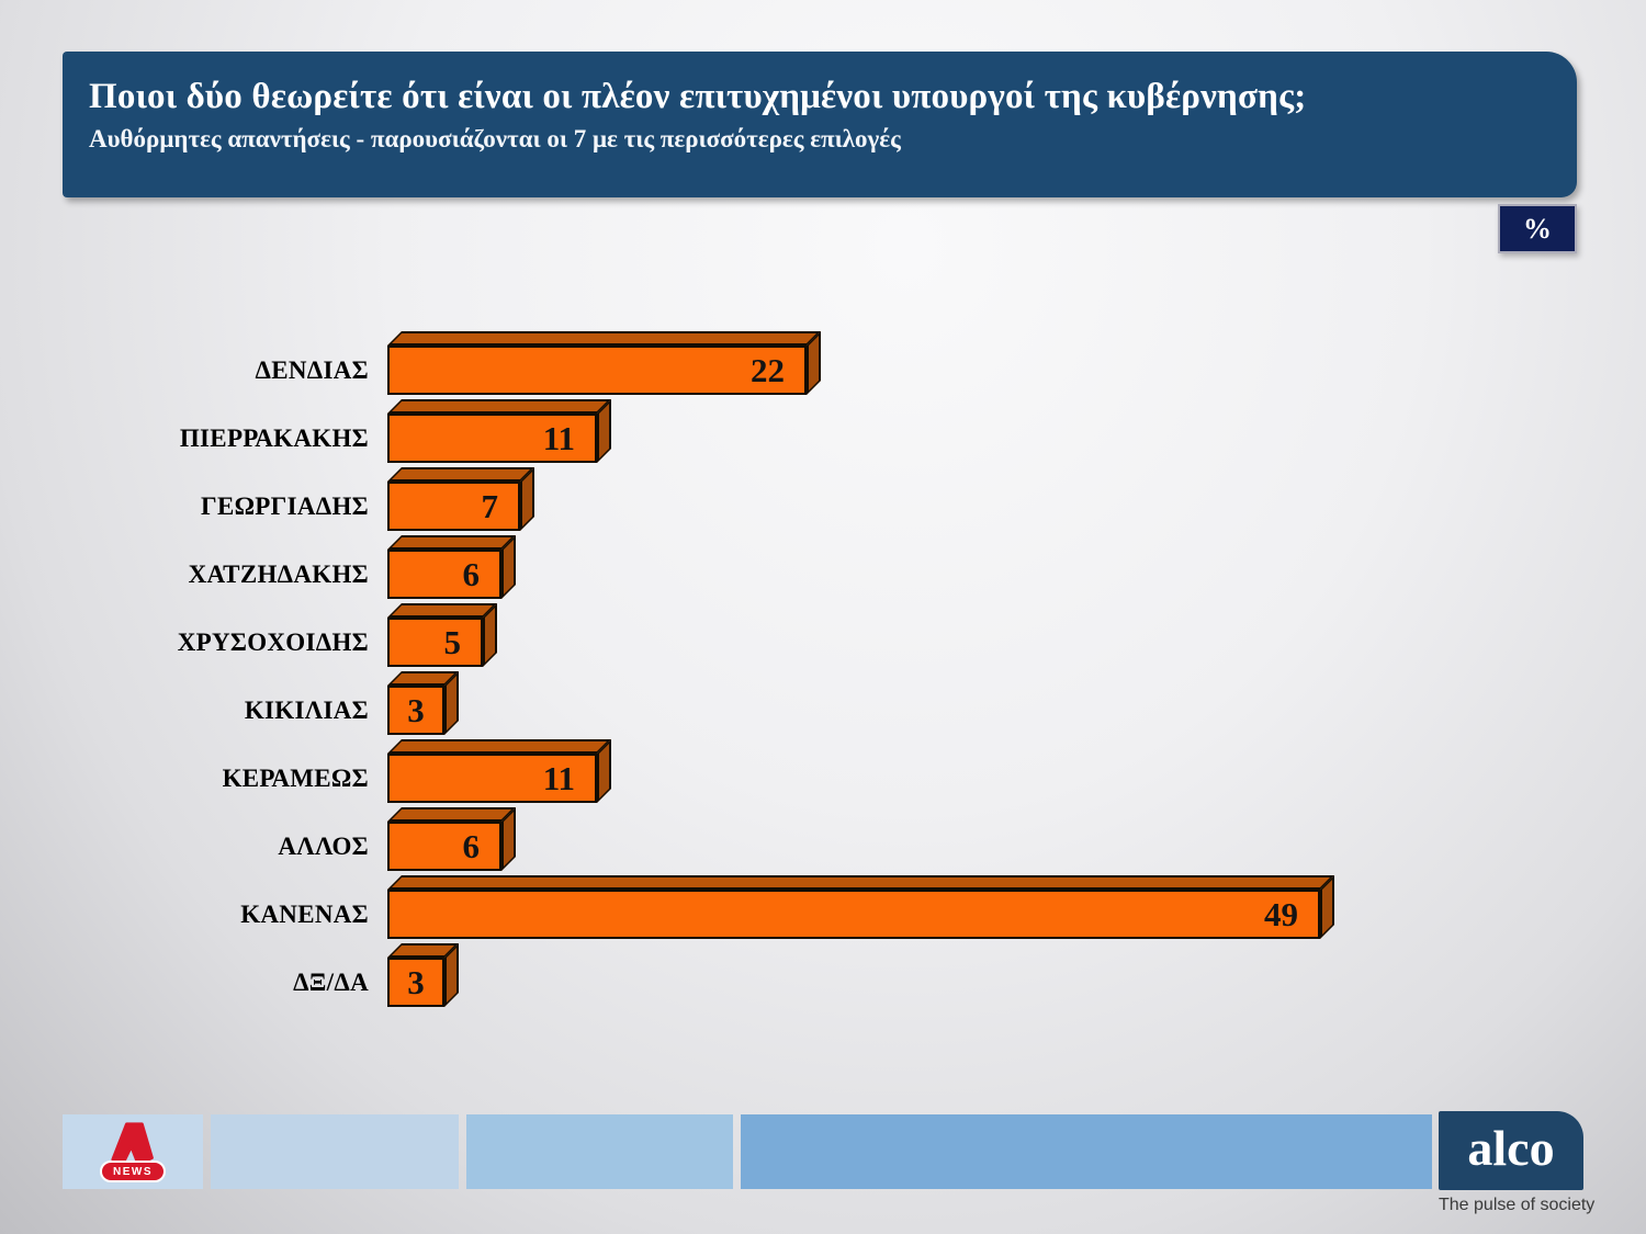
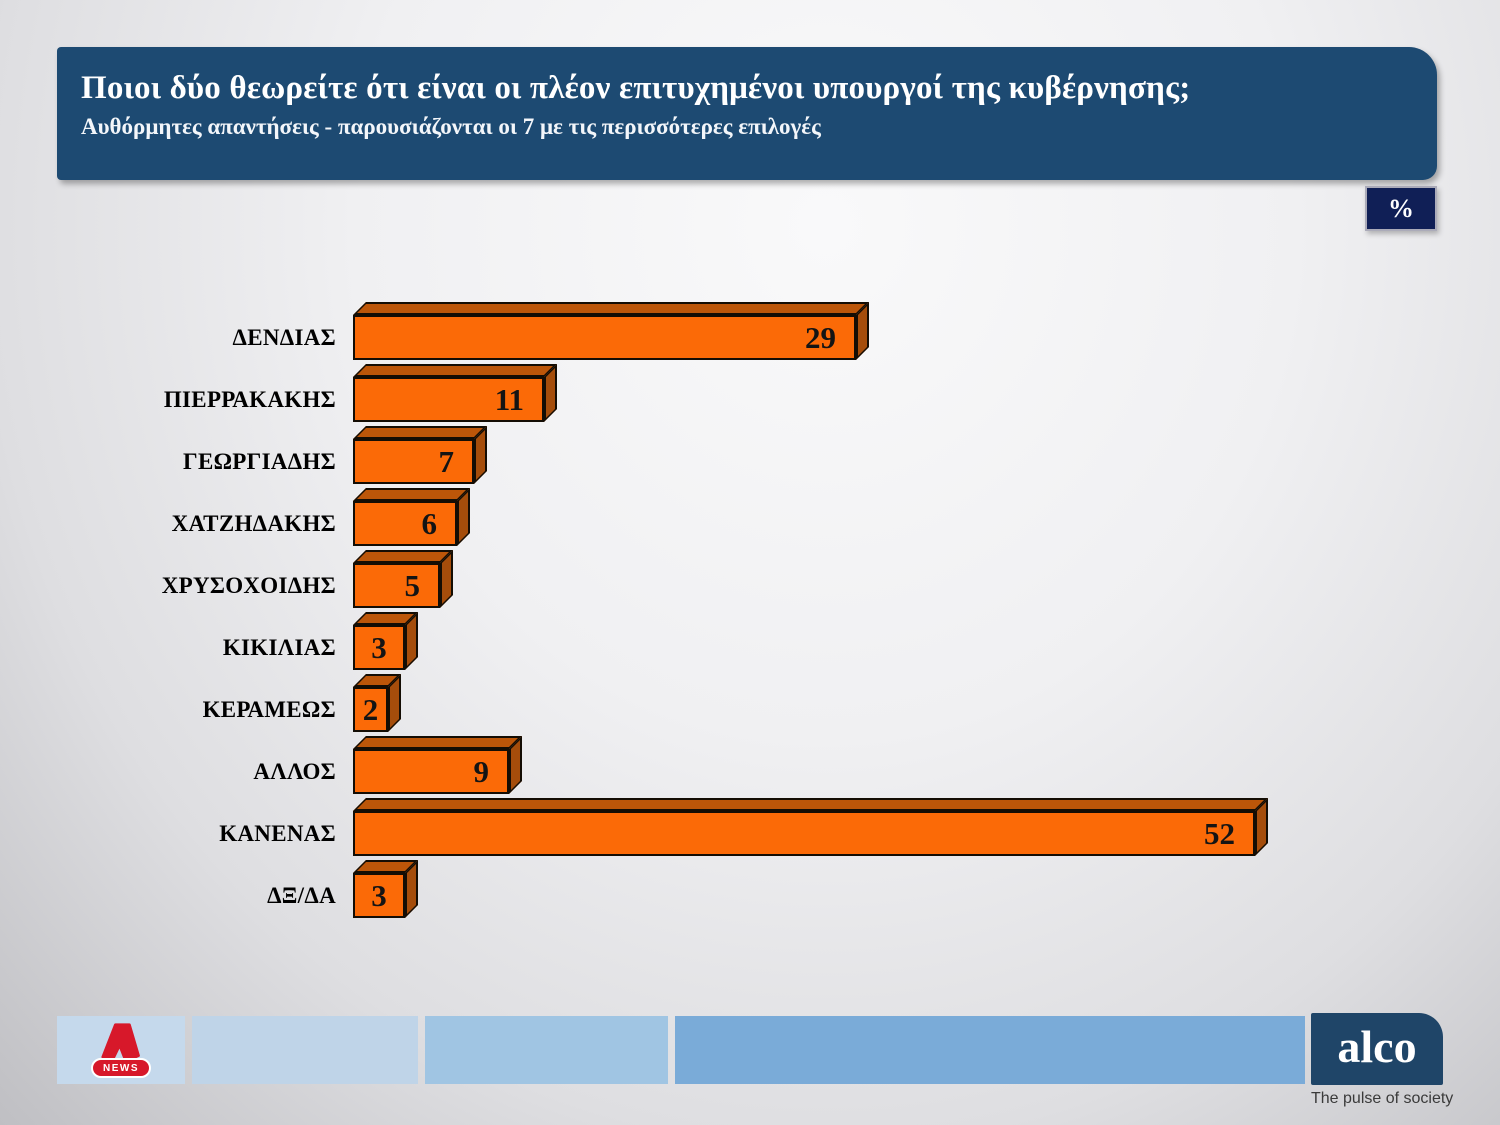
ΔΕΝΔΙΑΣ: 22 -> 29
ΚΕΡΑΜΕΩΣ: 11 -> 2
ΑΛΛΟΣ: 6 -> 9
ΚΑΝΕΝΑΣ: 49 -> 52
